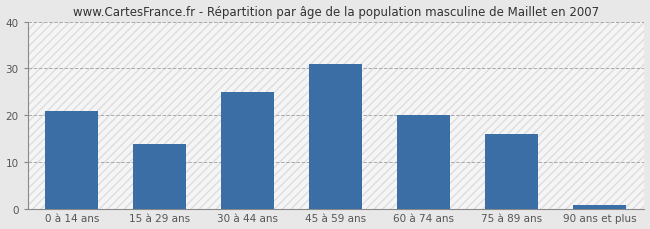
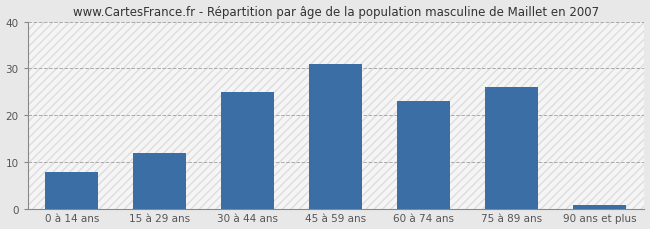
0 à 14 ans: 21 -> 8
15 à 29 ans: 14 -> 12
60 à 74 ans: 20 -> 23
75 à 89 ans: 16 -> 26
